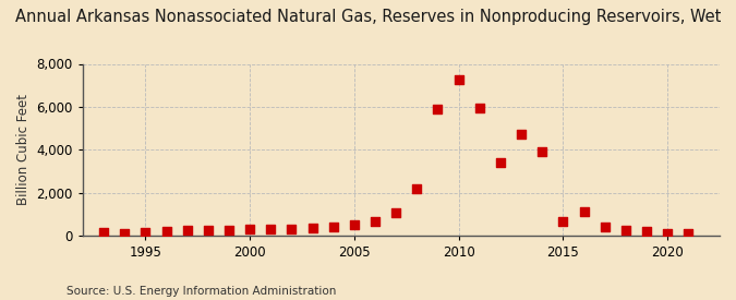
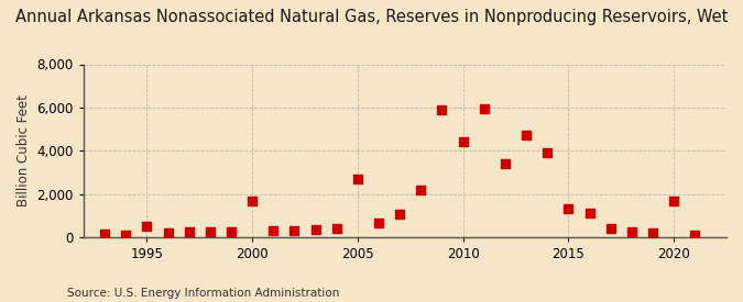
1995: 200 -> 500
2000: 300 -> 1,700
2005: 500 -> 2,700
2010: 7,300 -> 4,400
2015: 600 -> 1,300
2020: 100 -> 1,700
